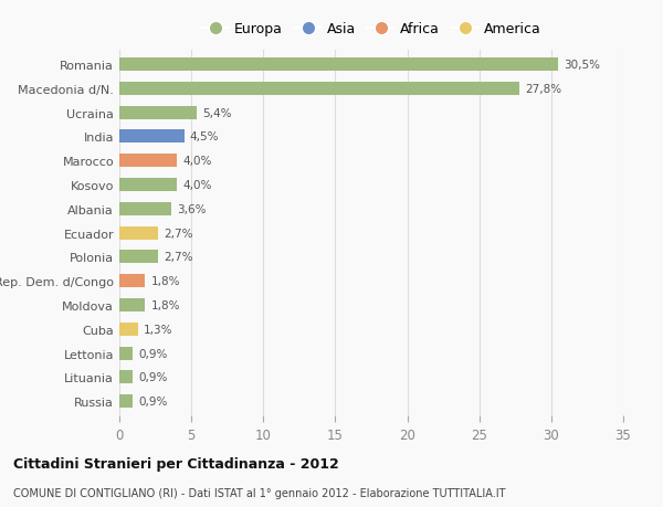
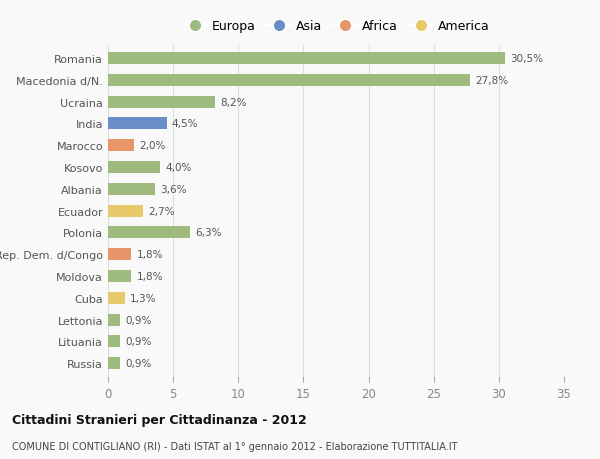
Ucraina: 5,4% -> 8,2%
Marocco: 4,0% -> 2,0%
Polonia: 2,7% -> 6,3%
